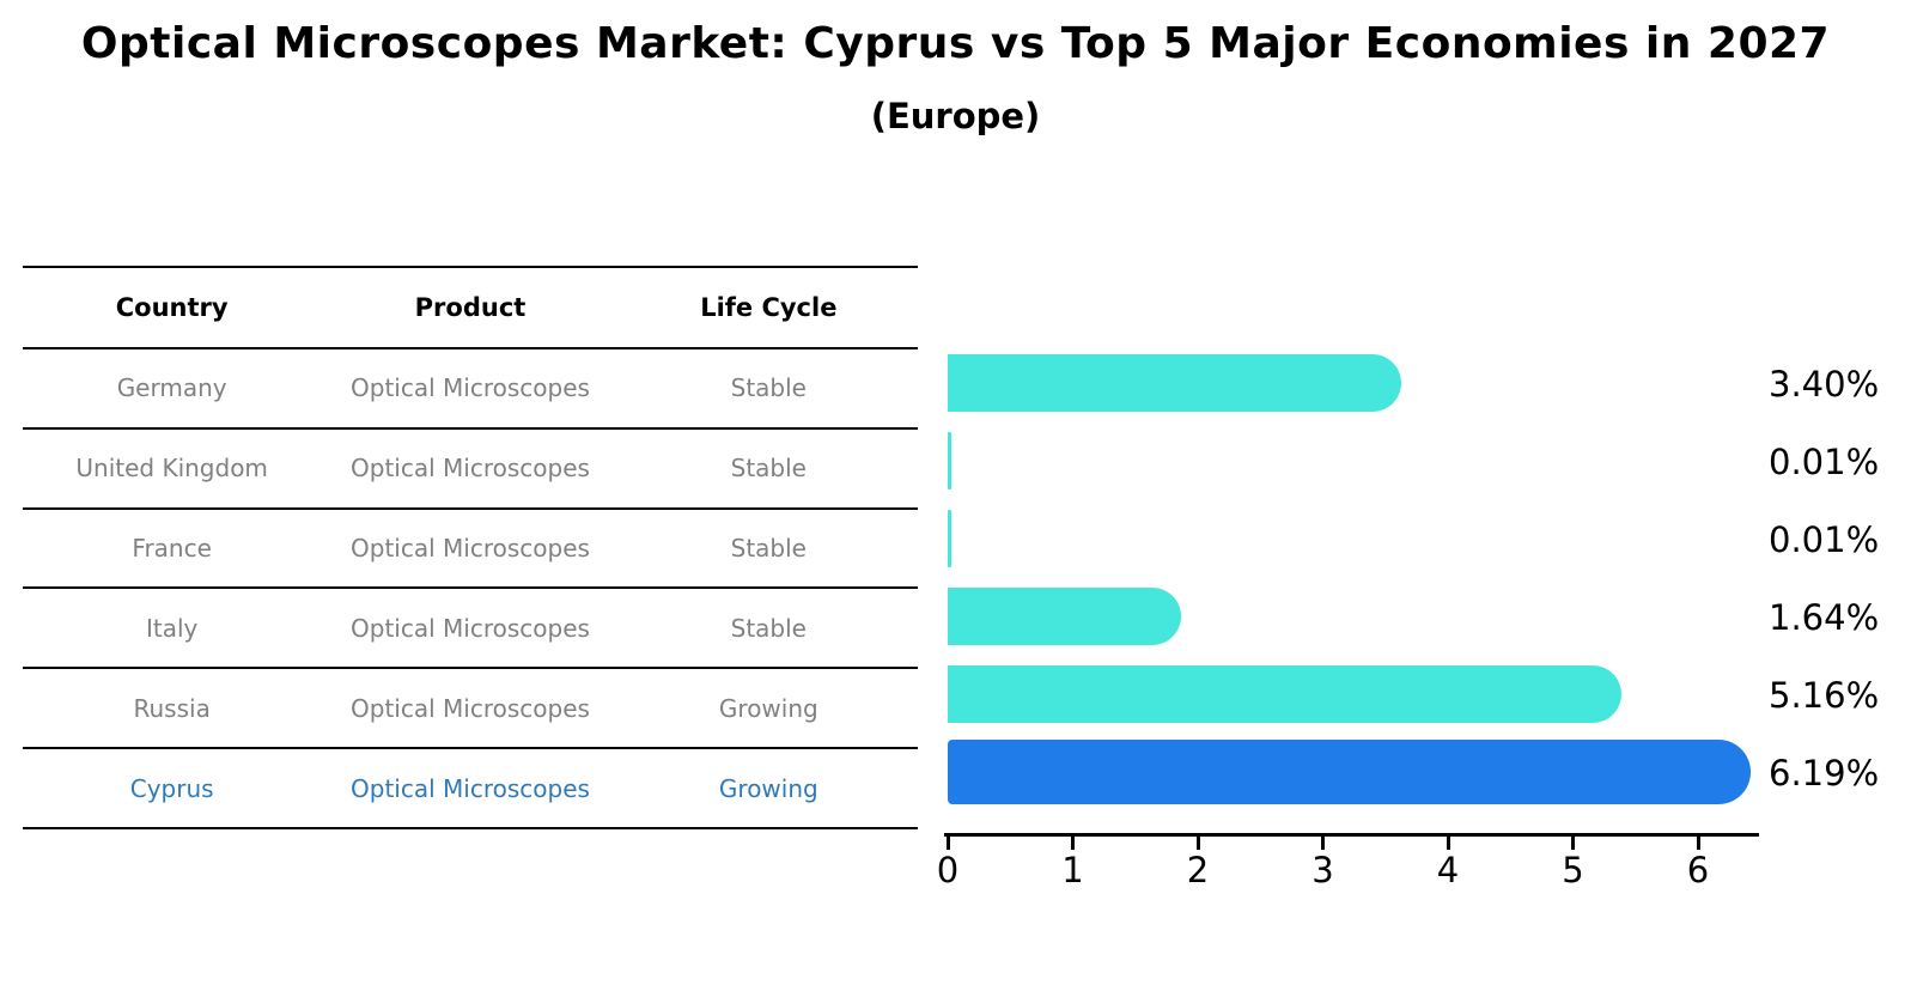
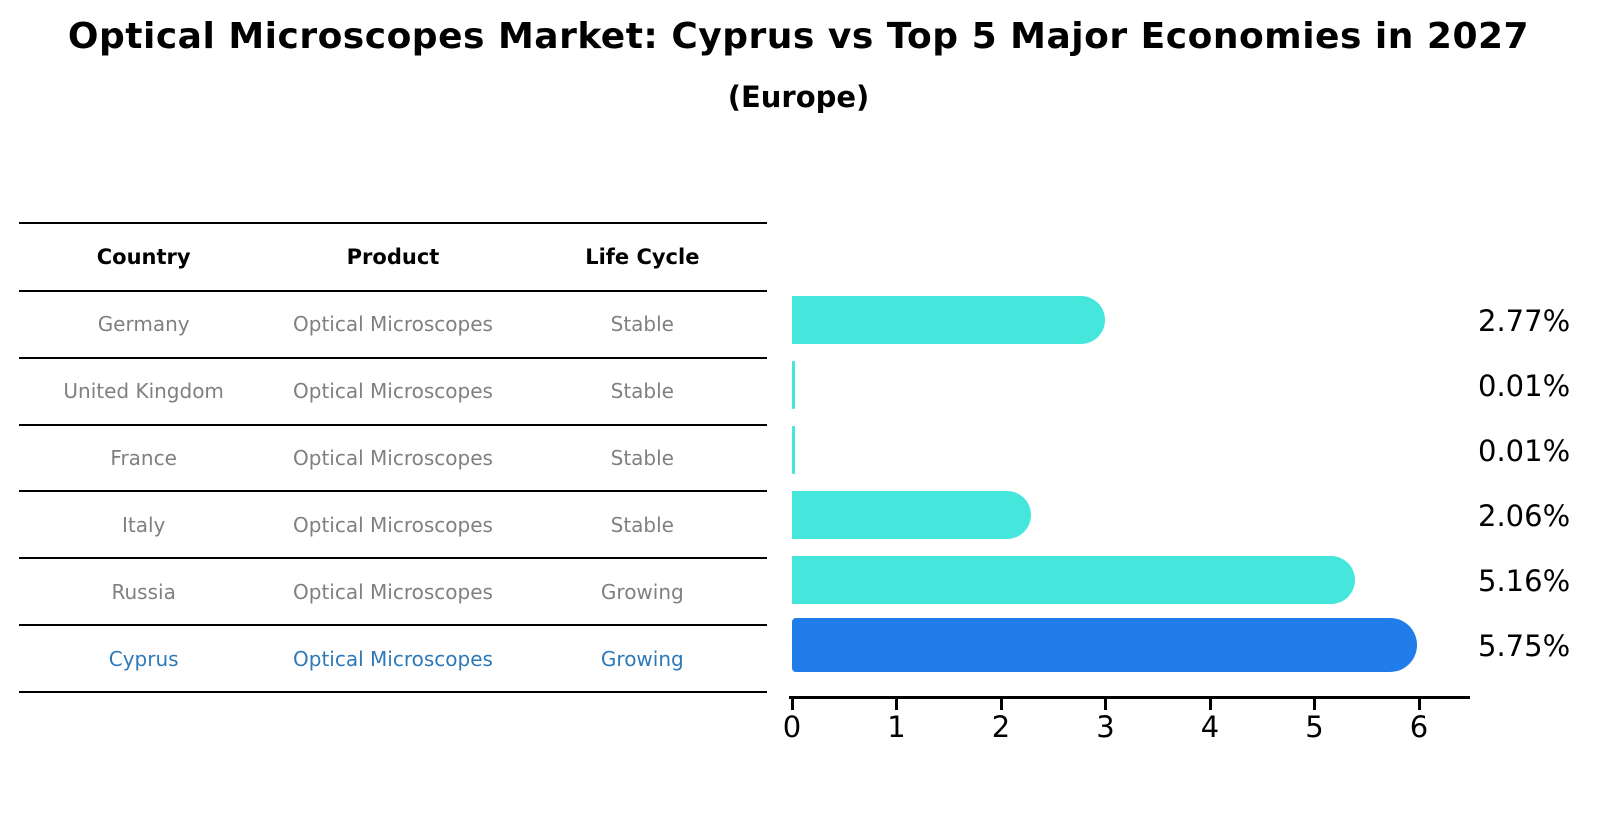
Germany: 3.40% -> 2.77%
Italy: 1.64% -> 2.06%
Cyprus: 6.19% -> 5.75%
